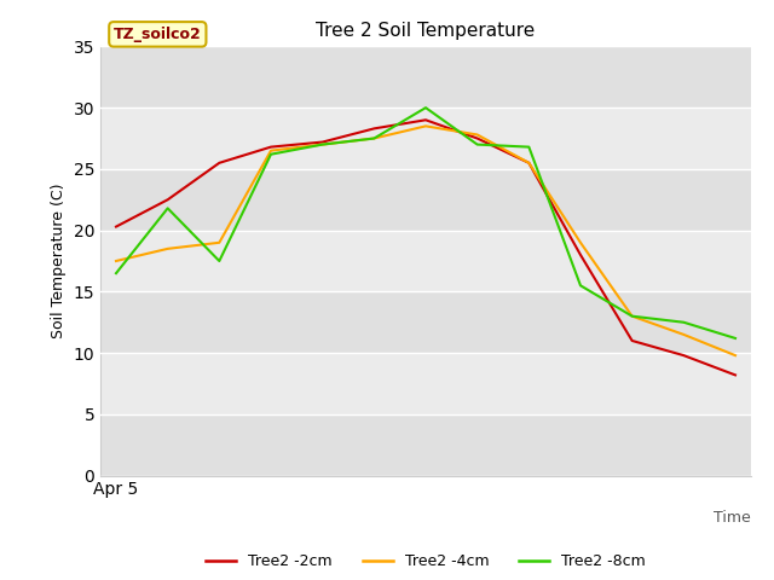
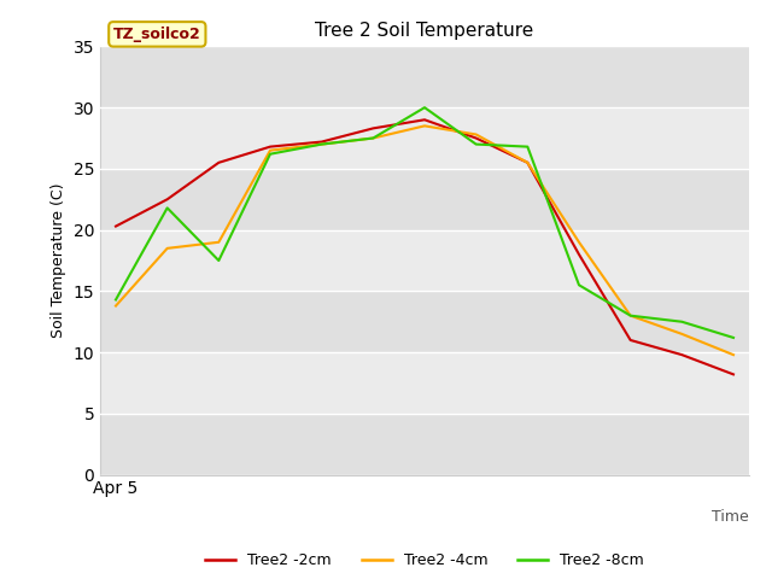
Tree2 -4cm/Apr 5: 17.5 -> 13.8
Tree2 -8cm/Apr 5: 16.5 -> 14.3
